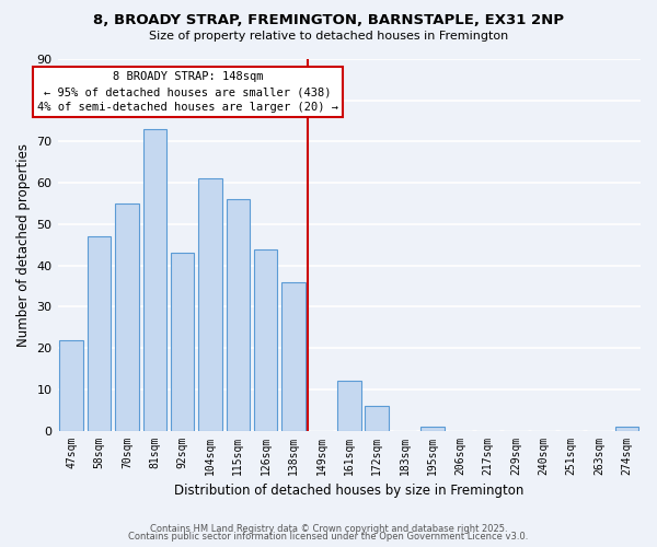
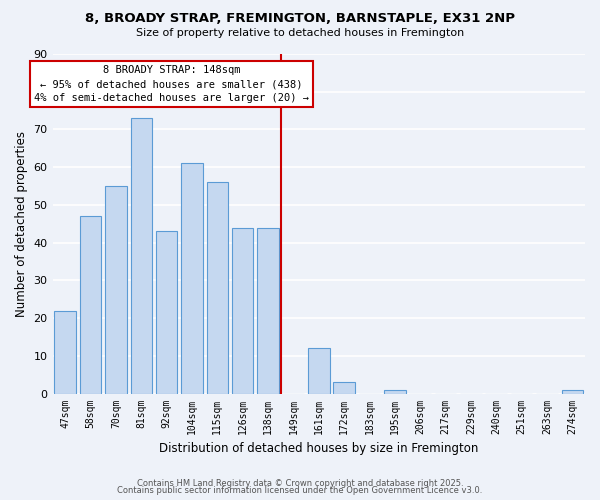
138sqm: 36 -> 44
172sqm: 6 -> 3
